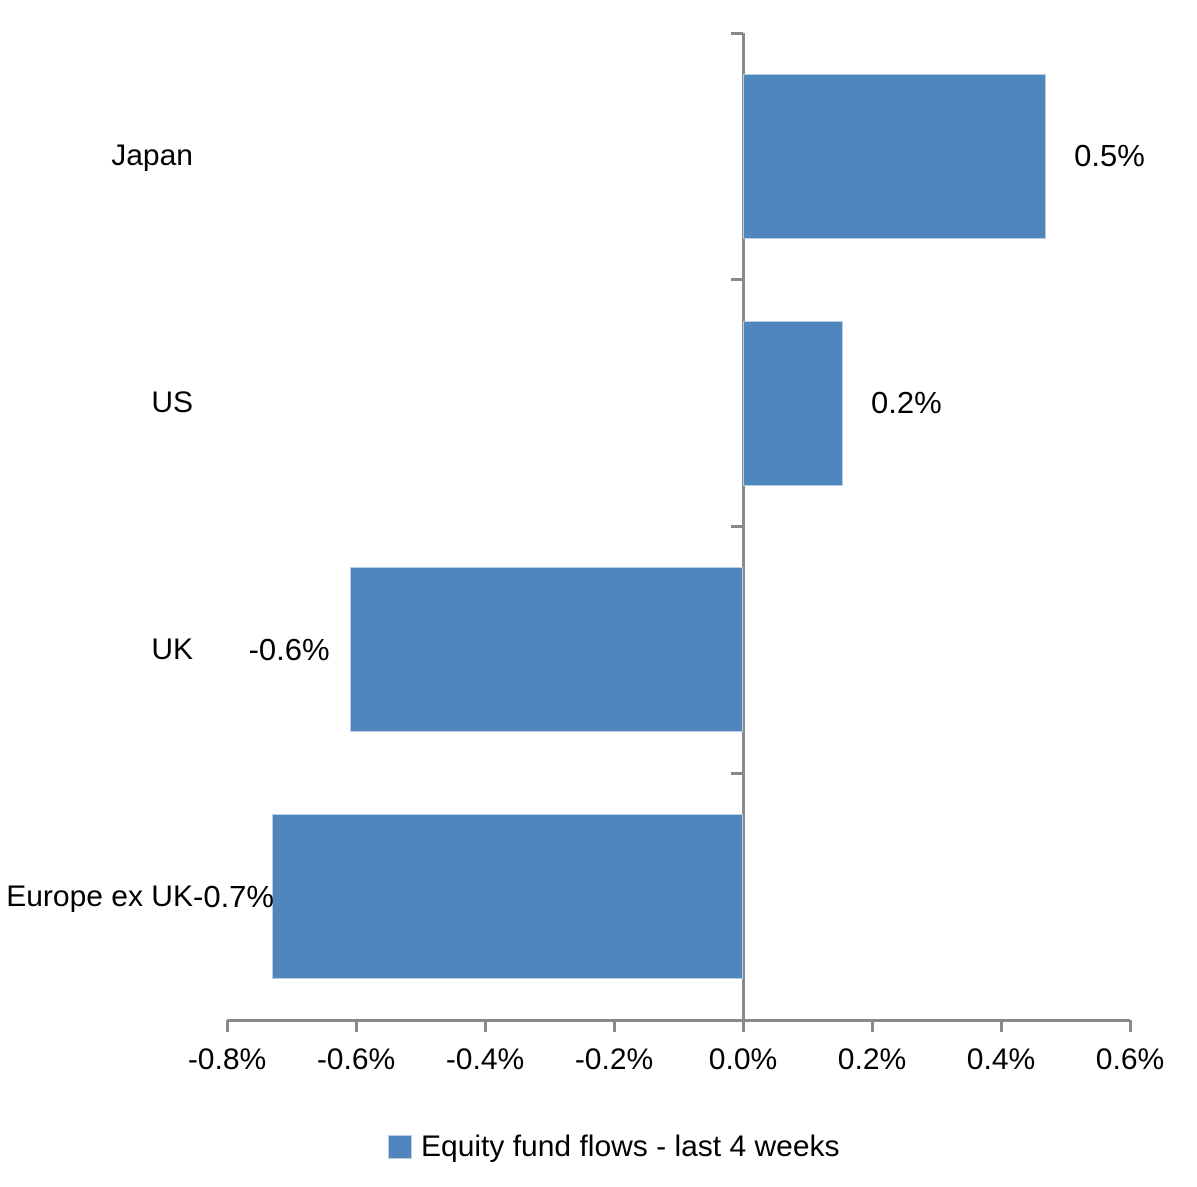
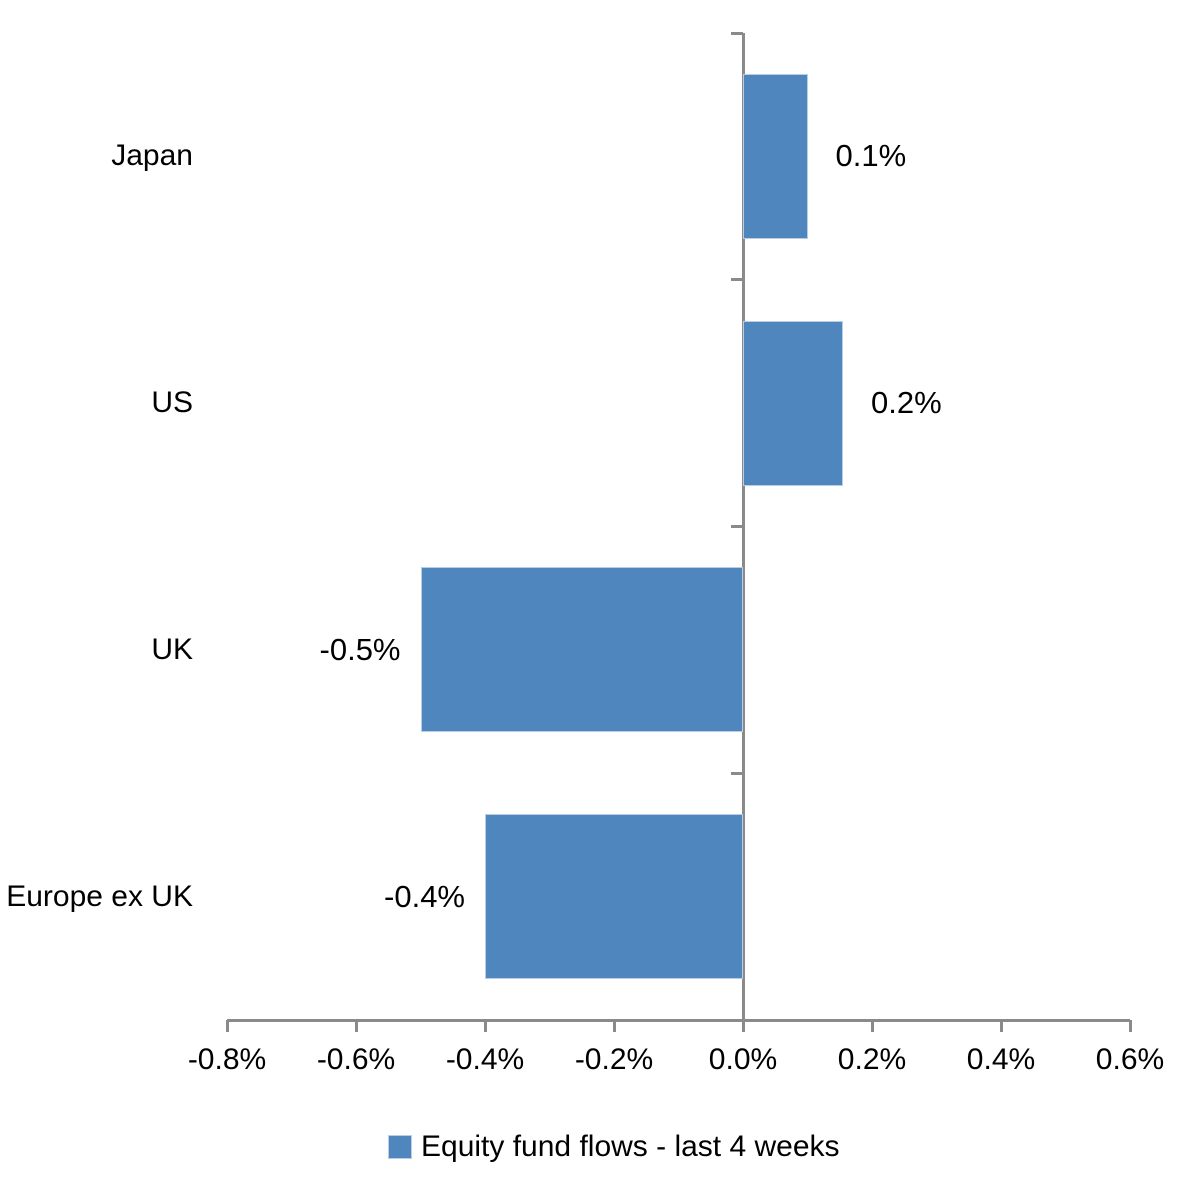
Japan: 0.5% -> 0.1%
UK: -0.6% -> -0.5%
Europe ex UK: -0.7% -> -0.4%
